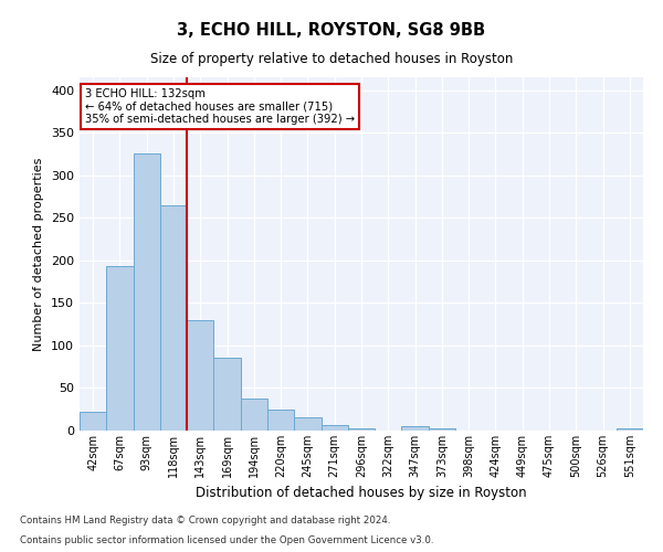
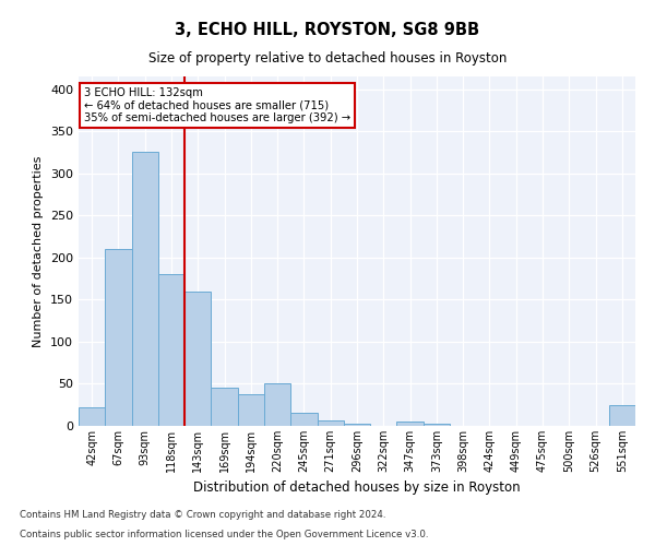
67sqm: 193 -> 210
118sqm: 265 -> 180
143sqm: 130 -> 160
169sqm: 85 -> 46
220sqm: 25 -> 50
551sqm: 2 -> 24
